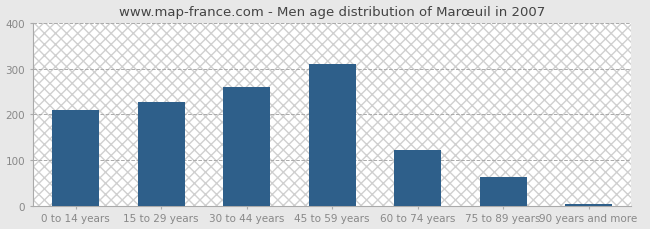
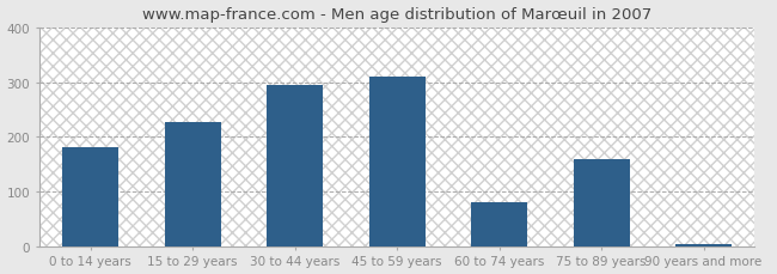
0 to 14 years: 210 -> 180
30 to 44 years: 260 -> 295
60 to 74 years: 122 -> 80
75 to 89 years: 62 -> 160
